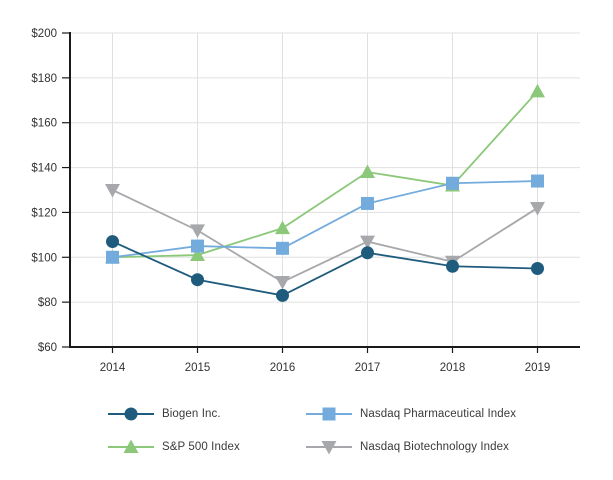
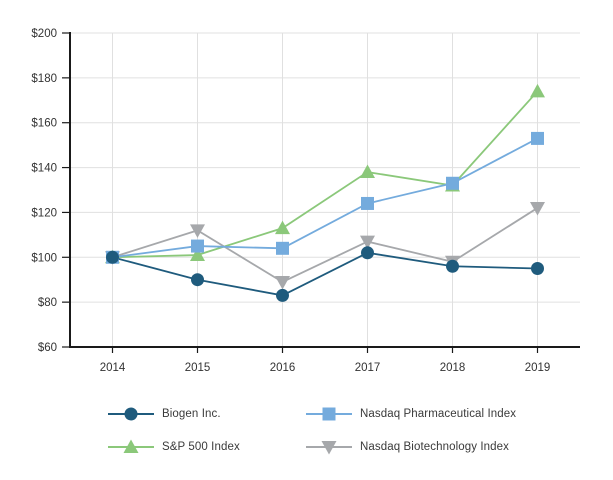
Biogen Inc./2014: $107 -> $100
Nasdaq Biotechnology Index/2014: $130 -> $100
Nasdaq Pharmaceutical Index/2019: $134 -> $153
